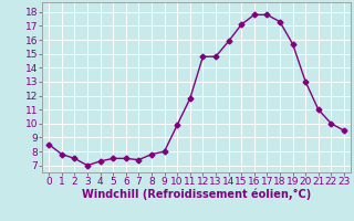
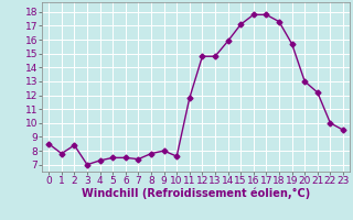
2: 7.5 -> 8.4
10: 9.9 -> 7.6
21: 11.0 -> 12.2
